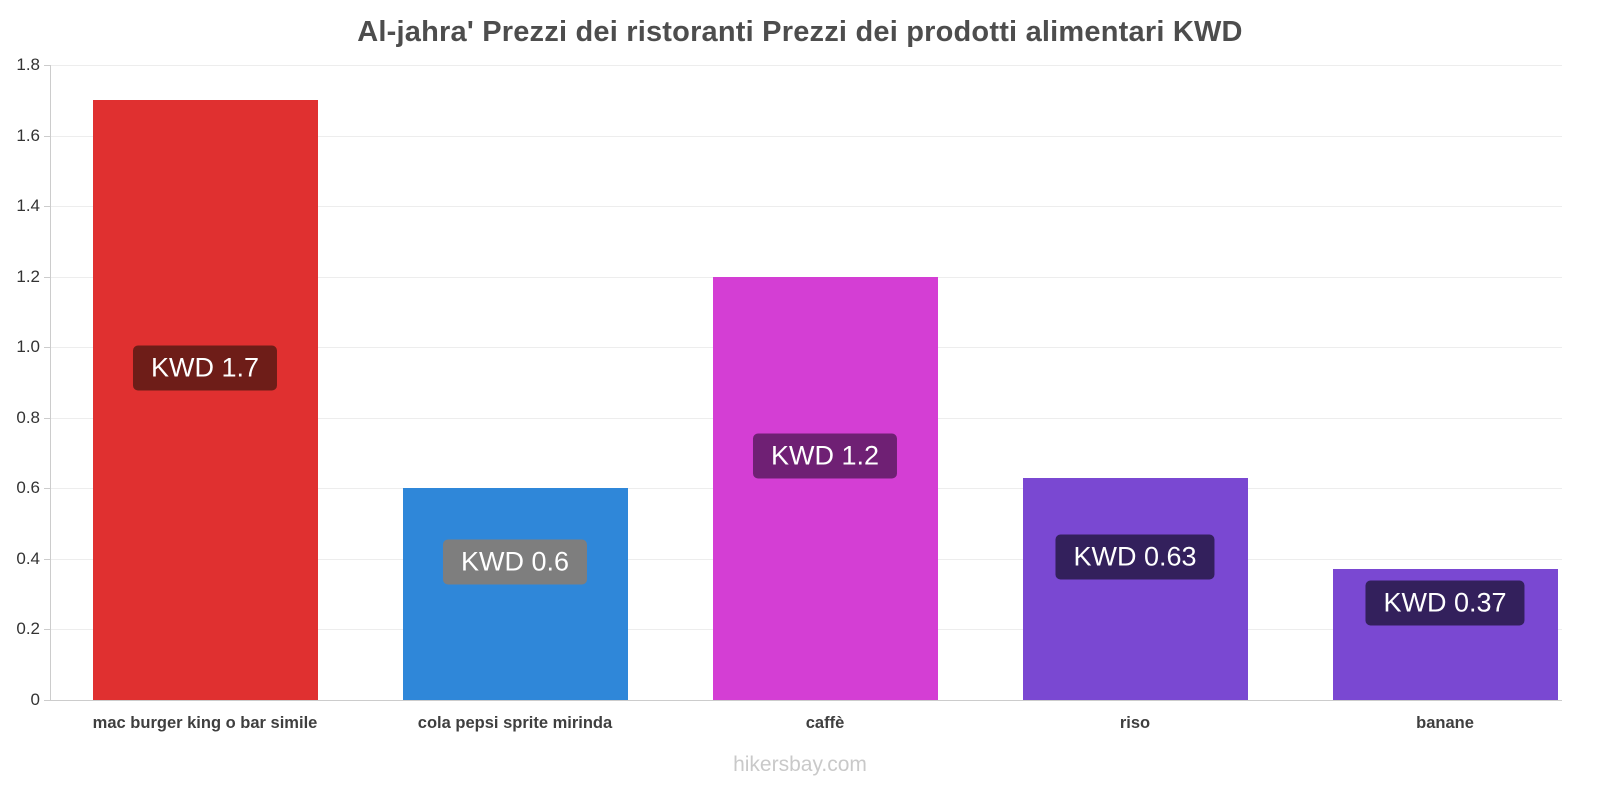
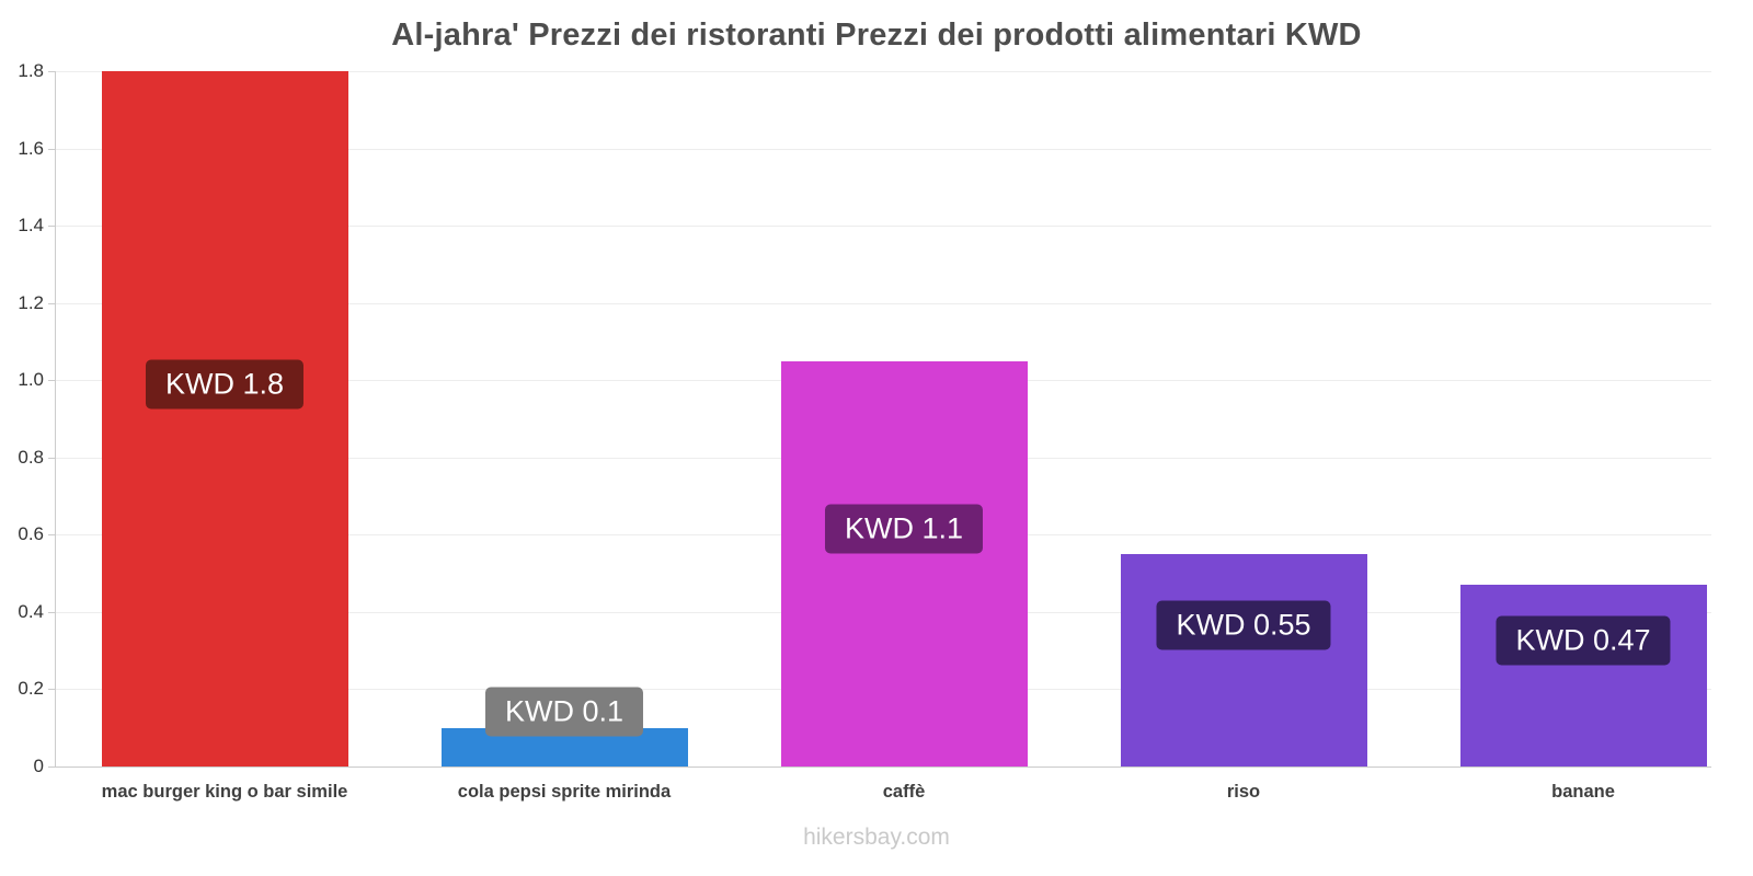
mac burger king o bar simile: 1.7 -> 1.8
cola pepsi sprite mirinda: 0.6 -> 0.1
caffè: 1.2 -> 1.1
riso: 0.63 -> 0.55
banane: 0.37 -> 0.47
